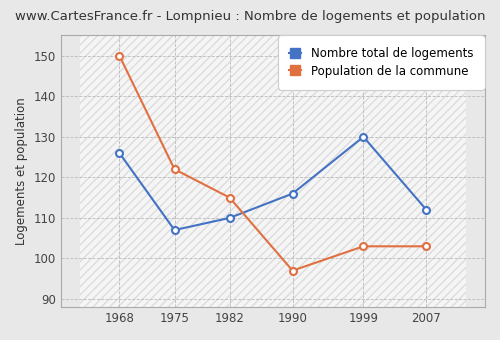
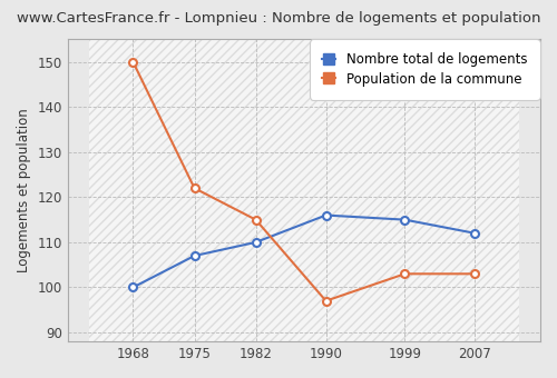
Nombre total de logements/1968: 126 -> 100
Nombre total de logements/1999: 130 -> 115
